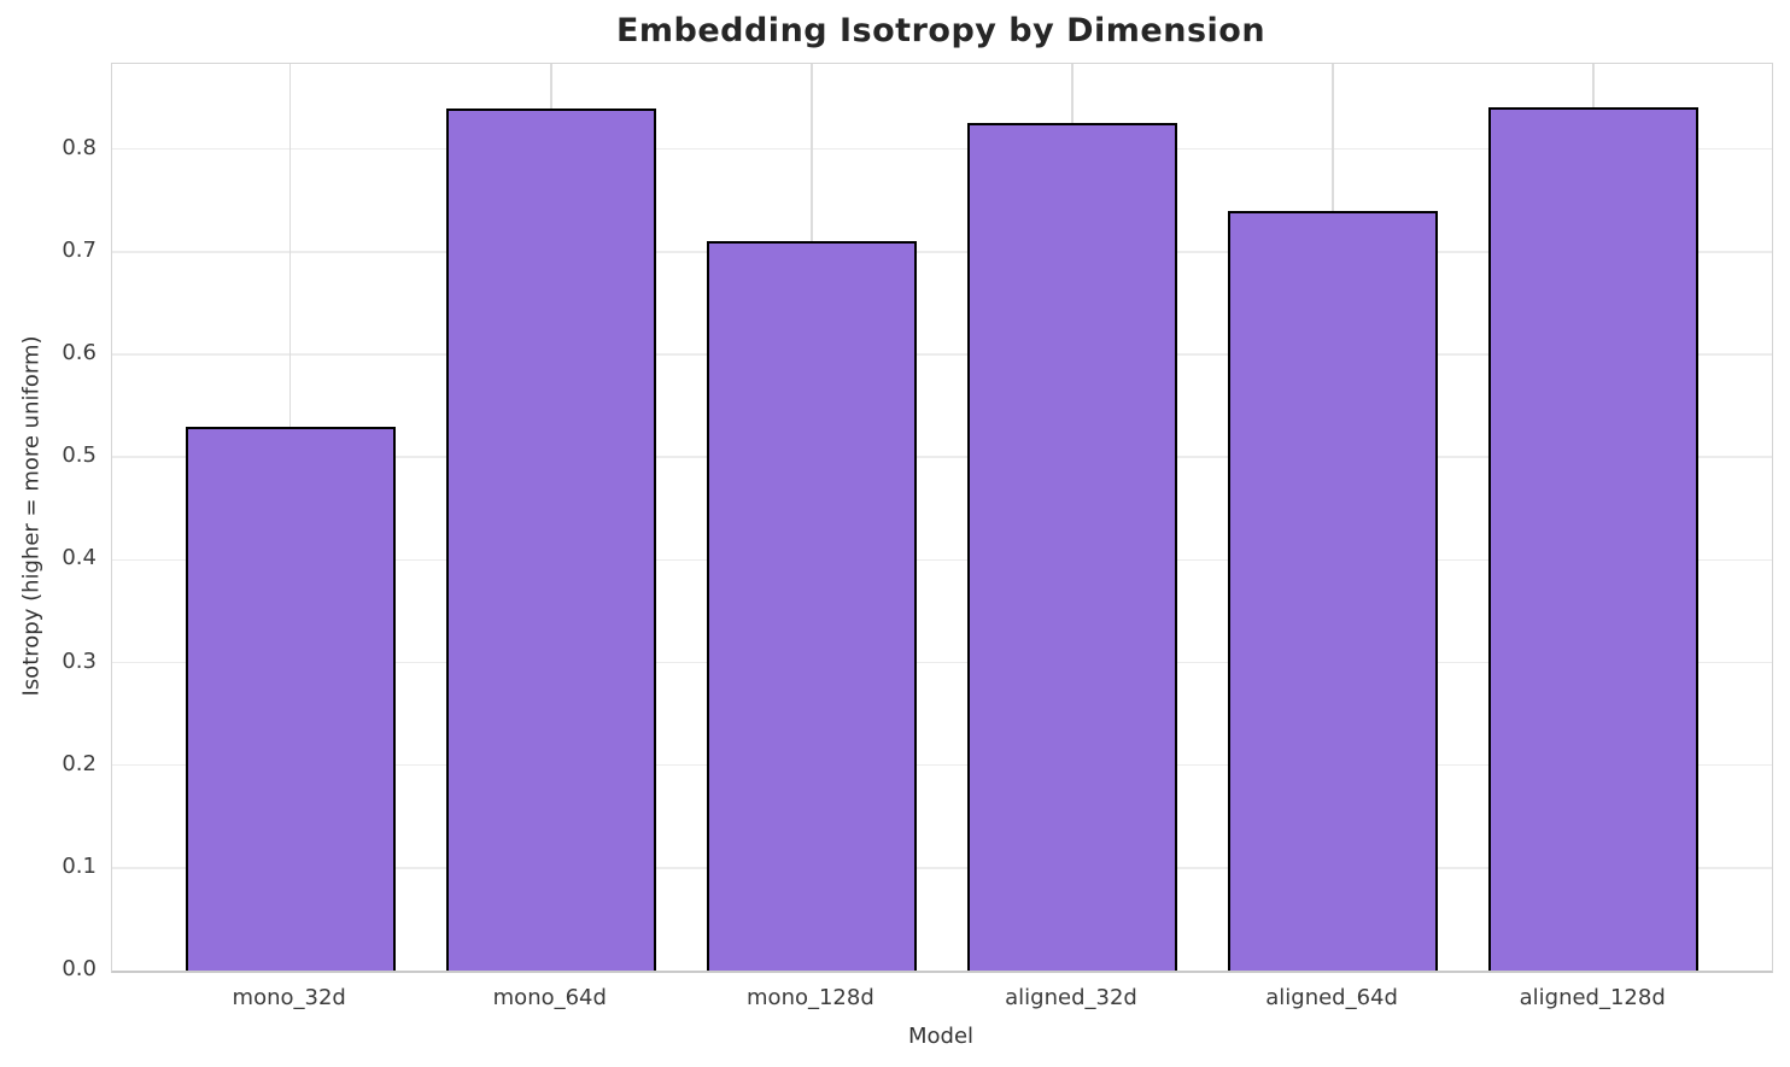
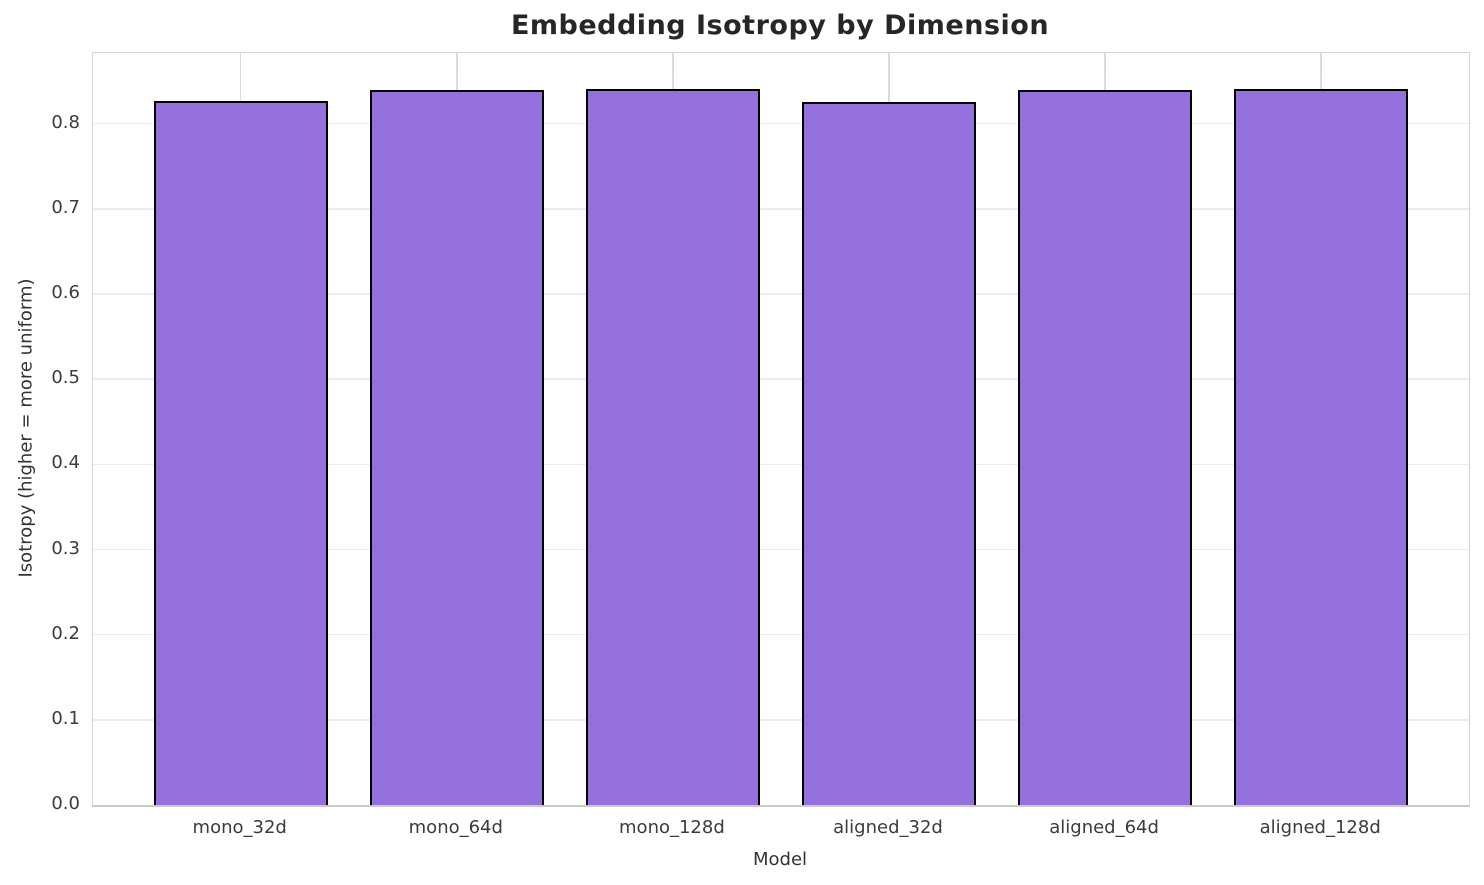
mono_32d: 0.53 -> 0.83
mono_128d: 0.71 -> 0.84
aligned_64d: 0.74 -> 0.84
